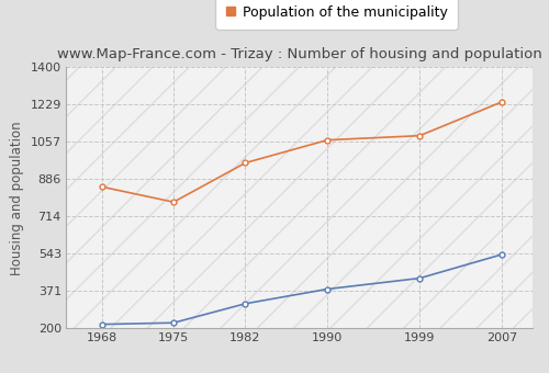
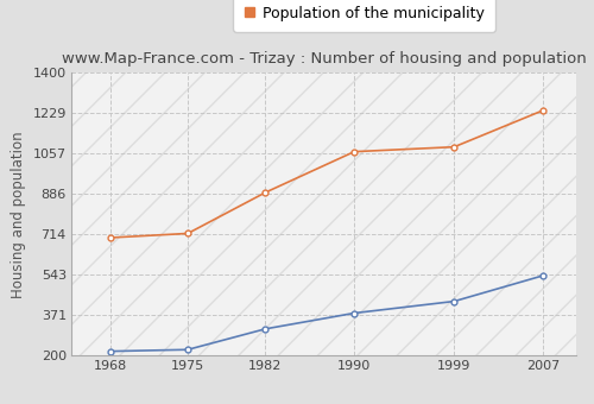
Population of the municipality/1968: 850 -> 700
Population of the municipality/1975: 780 -> 720
Population of the municipality/1982: 960 -> 890
